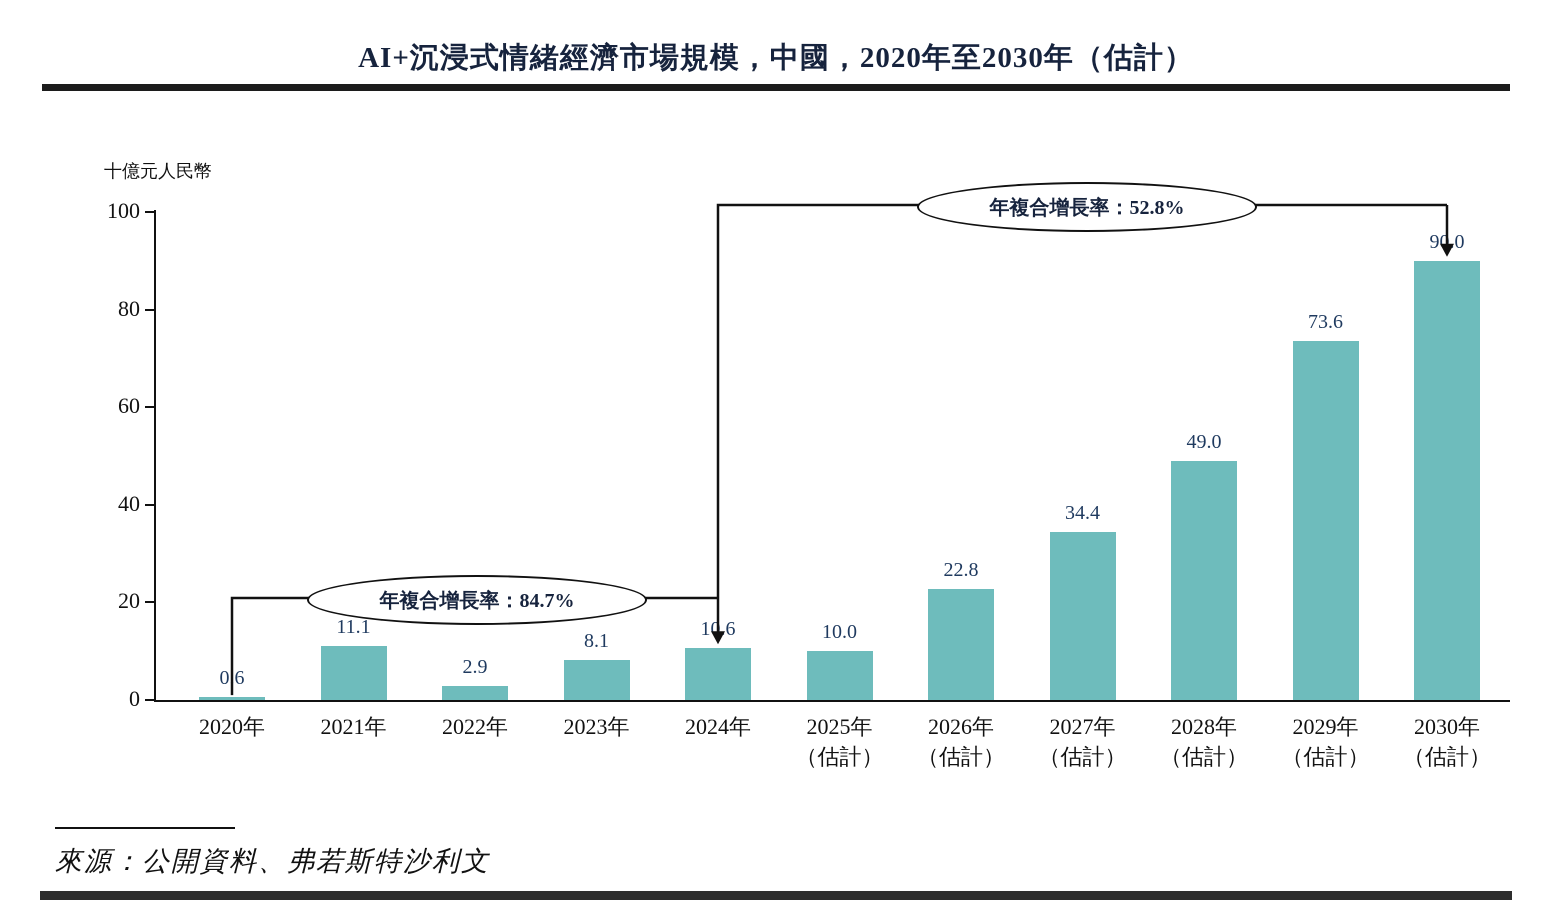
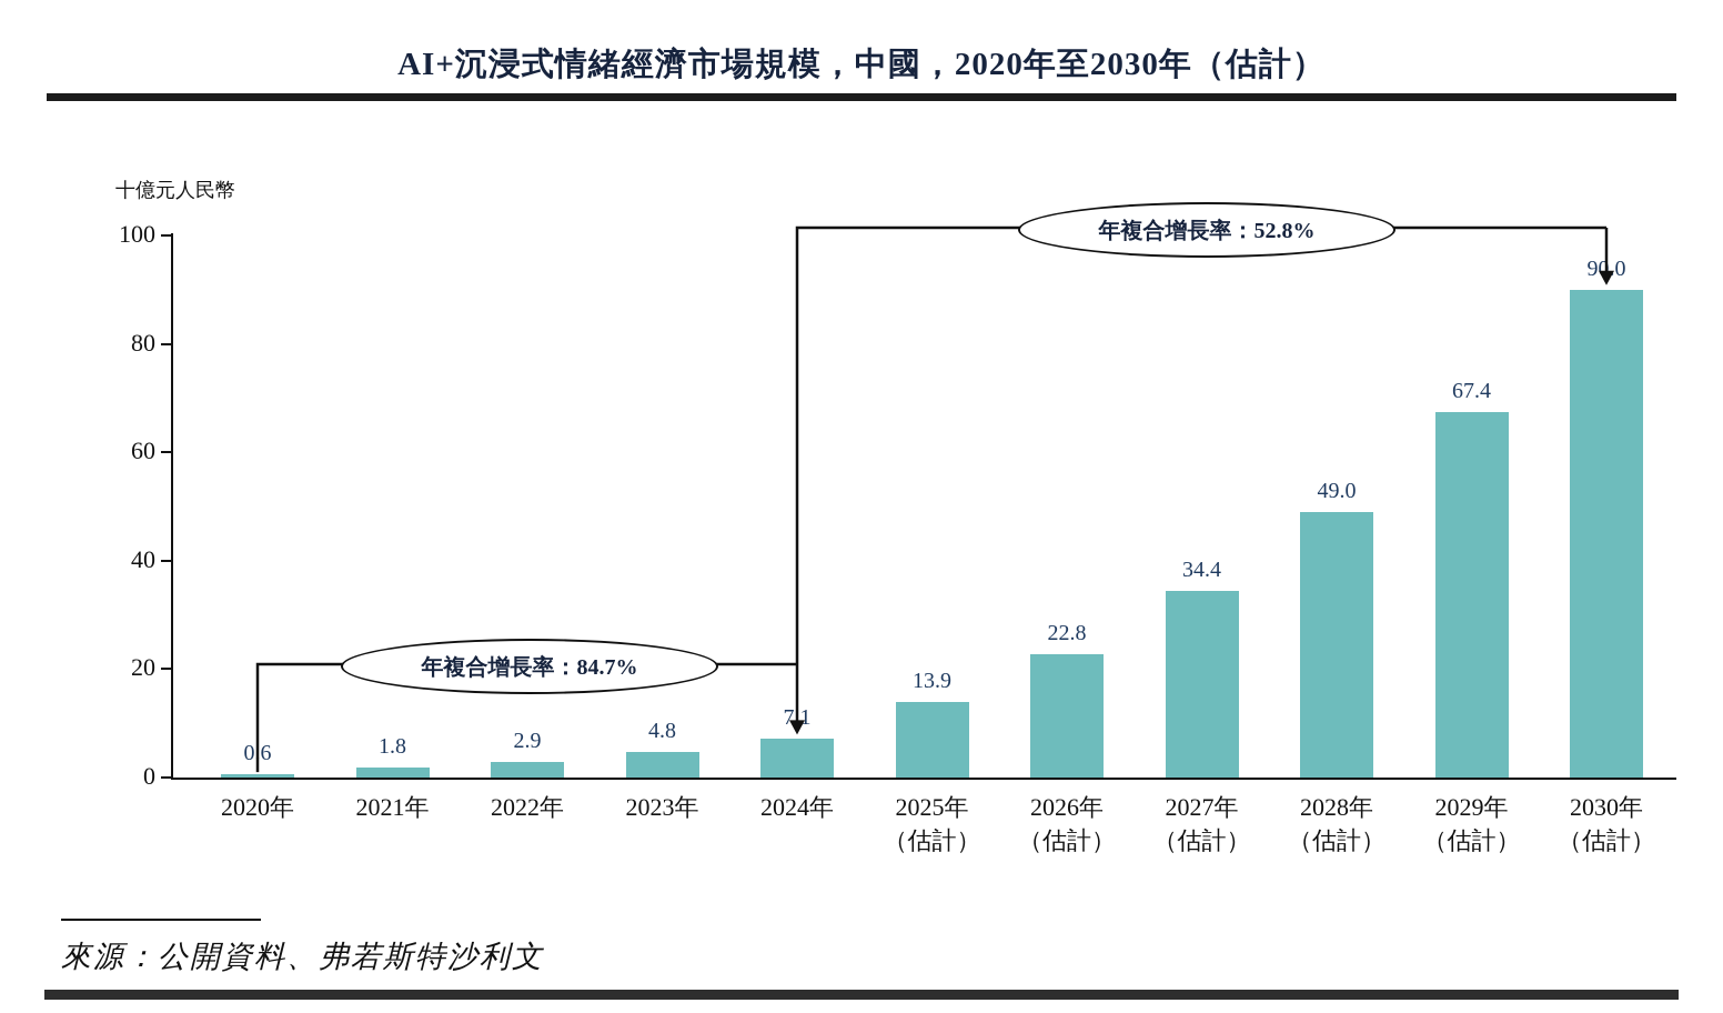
2021年: 11.1 -> 1.8
2023年: 8.1 -> 4.8
2024年: 10.6 -> 7.1
2025年: 10.0 -> 13.9
2029年: 73.6 -> 67.4
